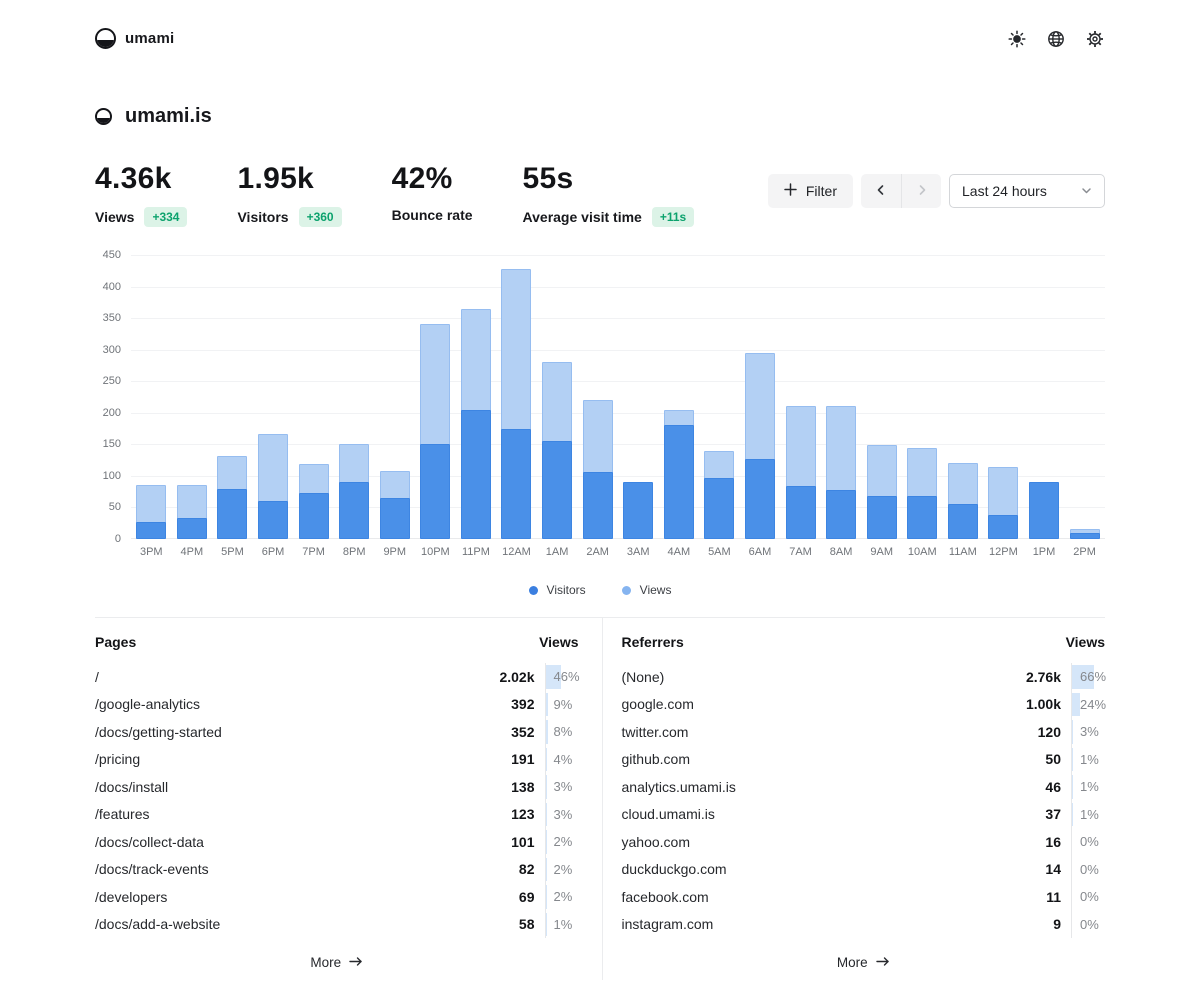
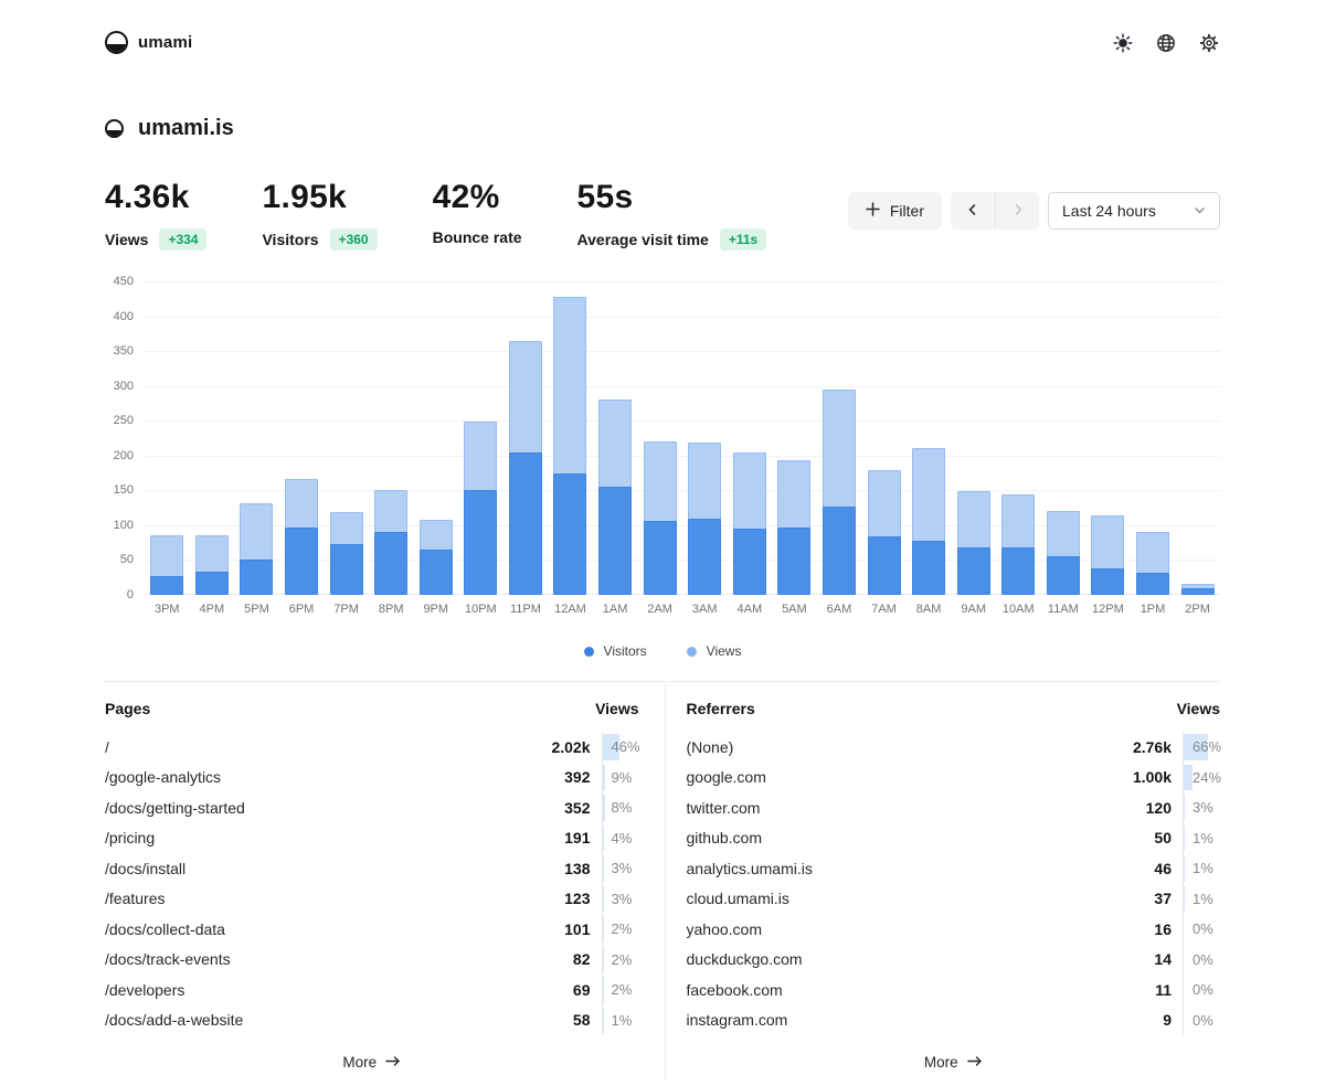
Visitors/5PM: 80 -> 50
Visitors/6PM: 60 -> 100
Views/10PM: 340 -> 250
Visitors/3AM: 90 -> 110
Views/3AM: 50 -> 220
Visitors/4AM: 180 -> 100
Views/5AM: 140 -> 190
Views/7AM: 210 -> 180
Visitors/1PM: 90 -> 30
